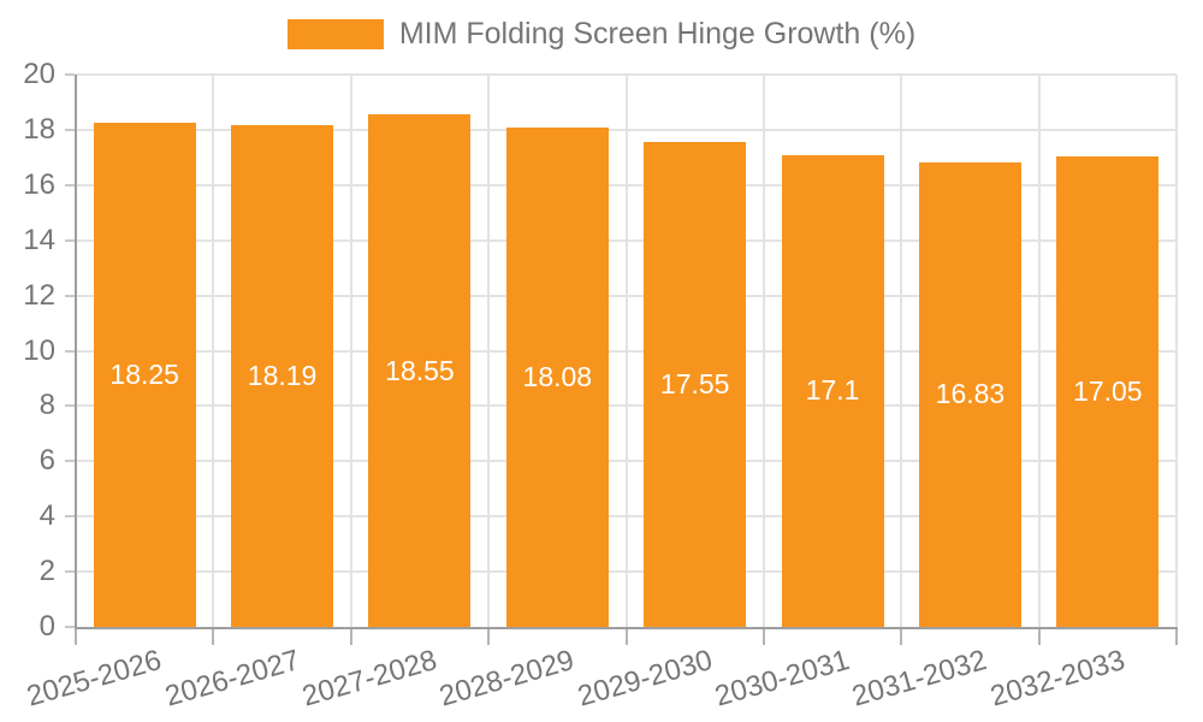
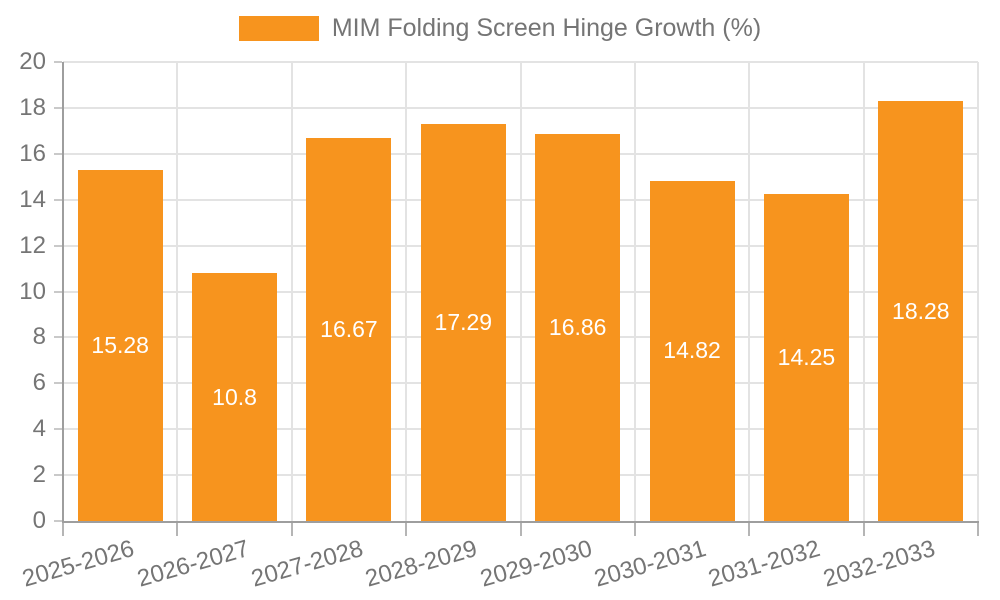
2025-2026: 18.25 -> 15.28
2026-2027: 18.19 -> 10.8
2027-2028: 18.55 -> 16.67
2028-2029: 18.08 -> 17.29
2029-2030: 17.55 -> 16.86
2030-2031: 17.1 -> 14.82
2031-2032: 16.83 -> 14.25
2032-2033: 17.05 -> 18.28
